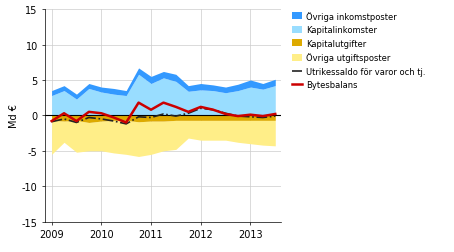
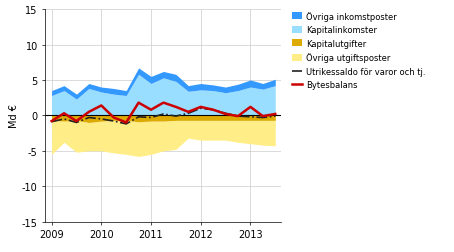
Bytesbalans/2010: 0.3 -> 1.4
Bytesbalans/2013: 0.1 -> 1.2
